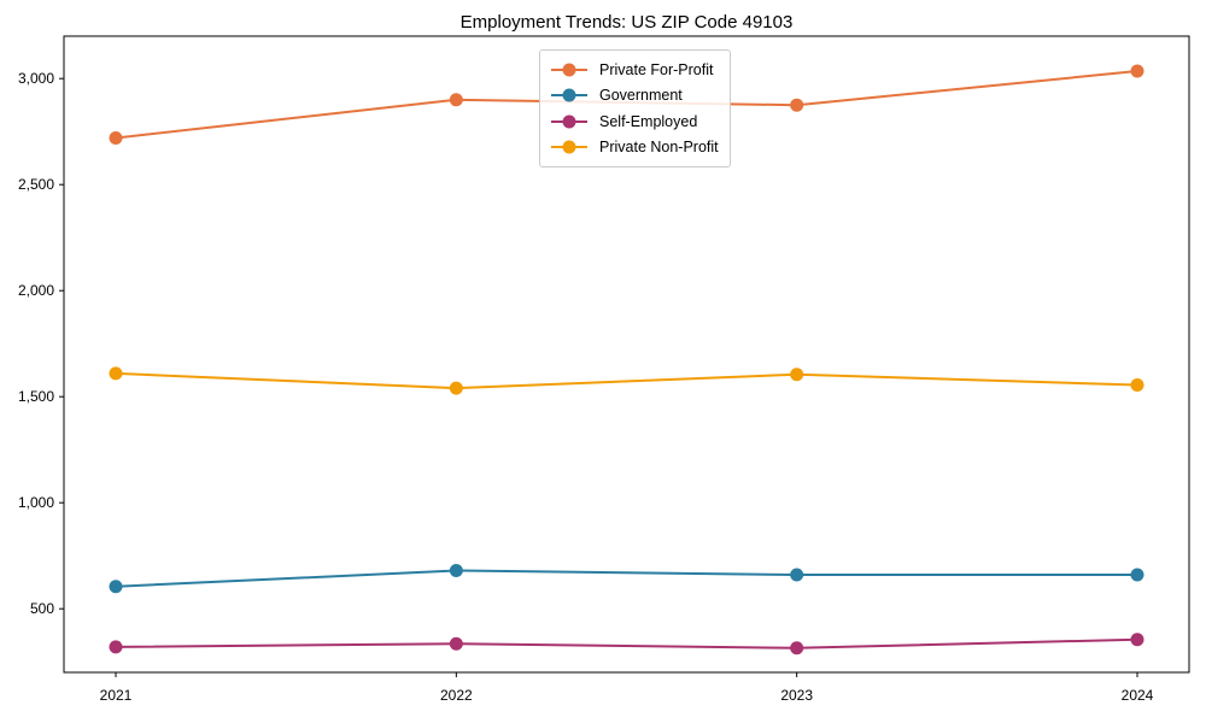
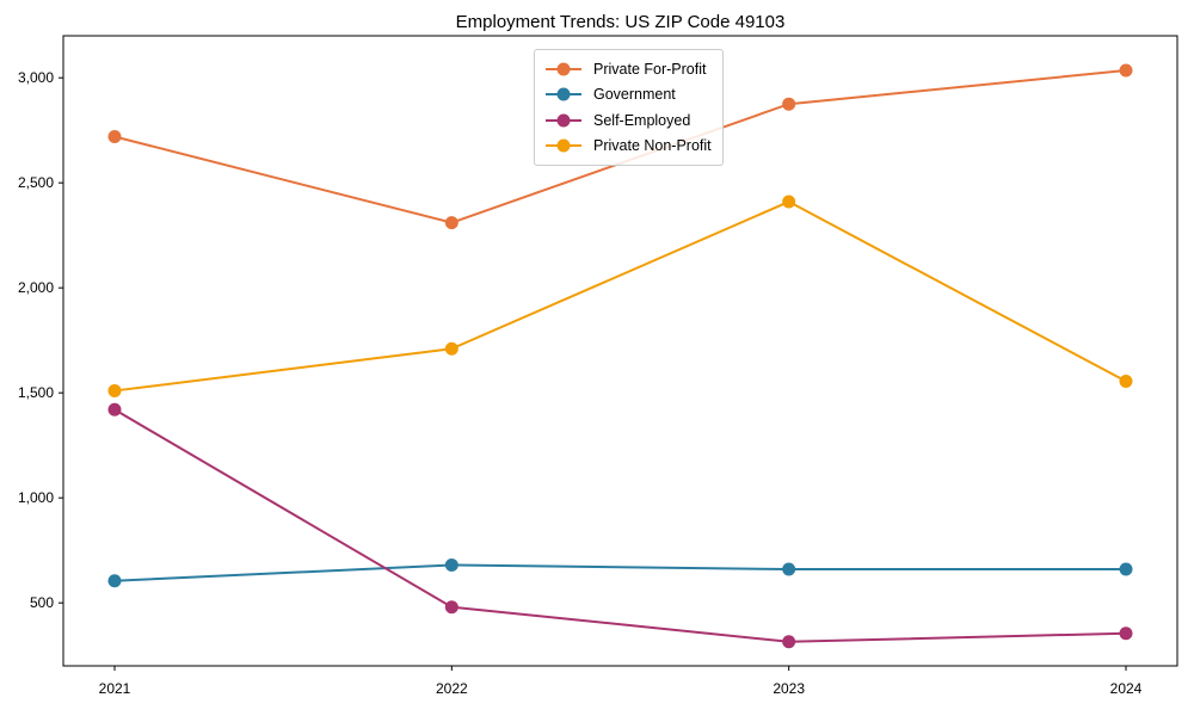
Self-Employed/2021: 320 -> 1420
Private Non-Profit/2021: 1610 -> 1510
Private For-Profit/2022: 2900 -> 2310
Self-Employed/2022: 340 -> 480
Private Non-Profit/2022: 1540 -> 1710
Private Non-Profit/2023: 1600 -> 2410
